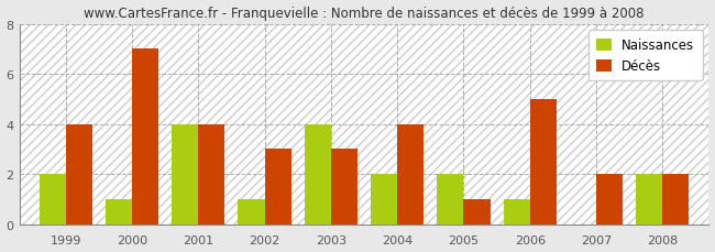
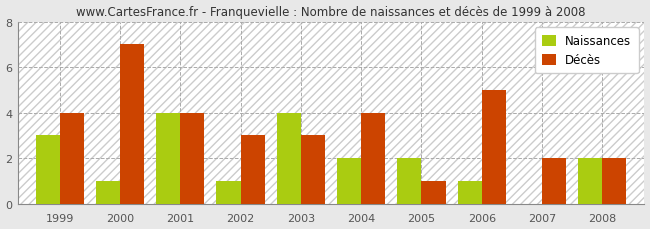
Naissances/1999: 2 -> 3
